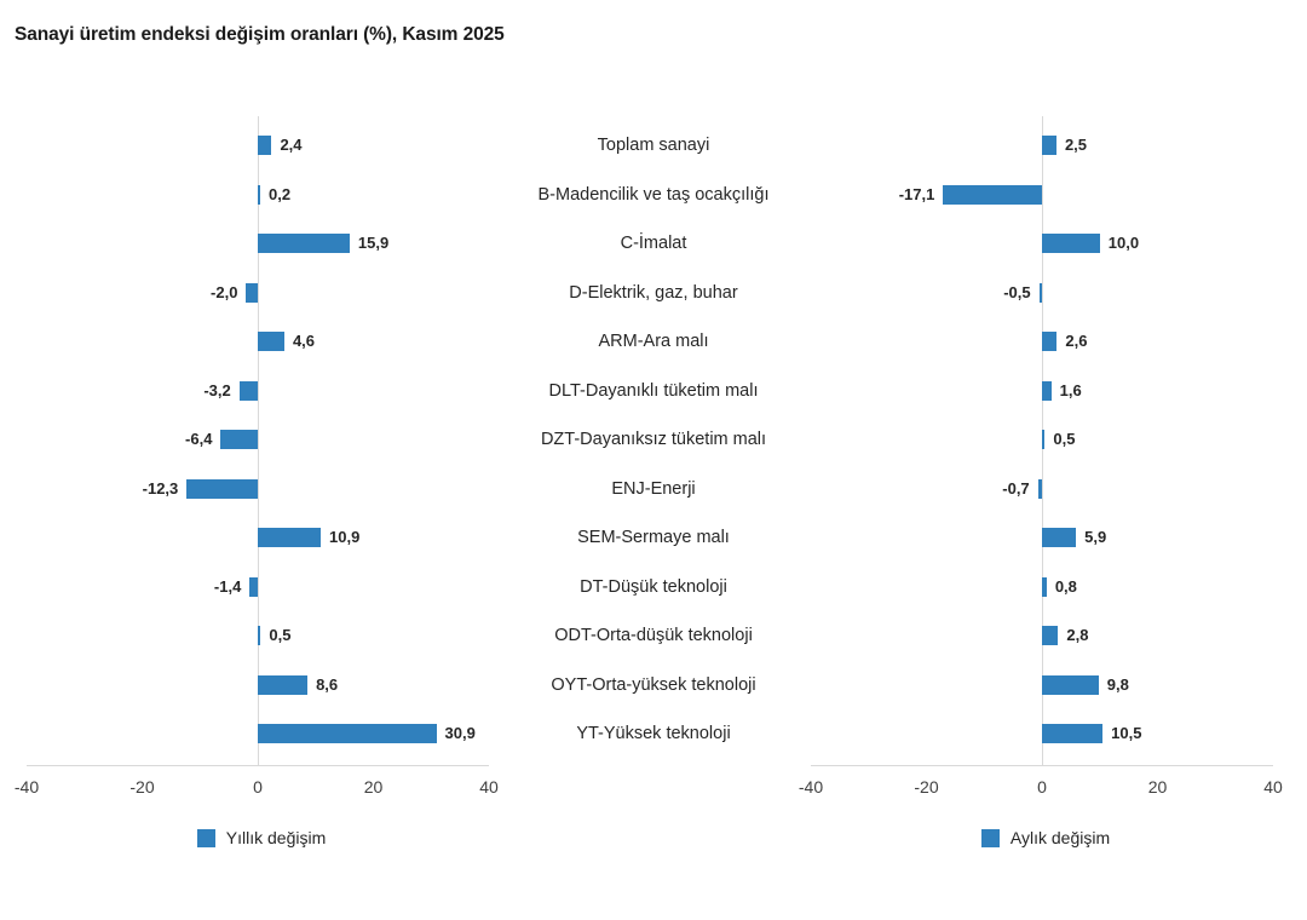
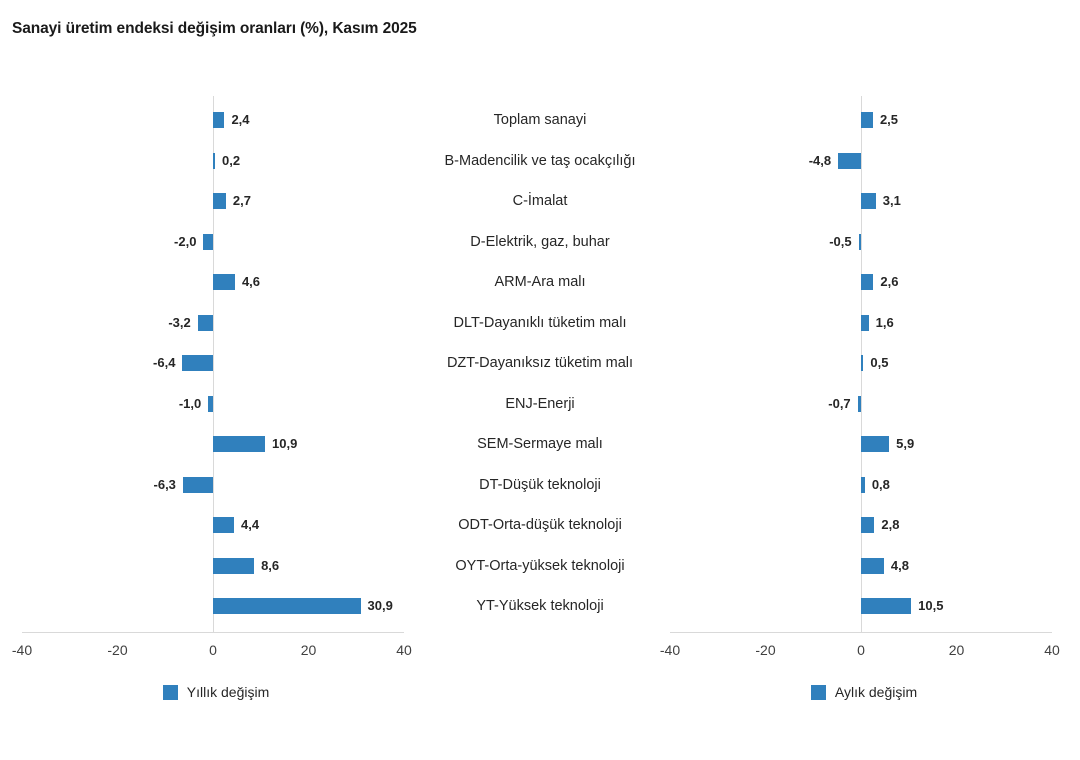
Aylık değişim/B-Madencilik ve taş ocakçılığı: -17,1 -> -4,8
Yıllık değişim/C-İmalat: 15,9 -> 2,7
Aylık değişim/C-İmalat: 10,0 -> 3,1
Yıllık değişim/ENJ-Enerji: -12,3 -> -1,0
Yıllık değişim/DT-Düşük teknoloji: -1,4 -> -6,3
Yıllık değişim/ODT-Orta-düşük teknoloji: 0,5 -> 4,4
Aylık değişim/OYT-Orta-yüksek teknoloji: 9,8 -> 4,8
